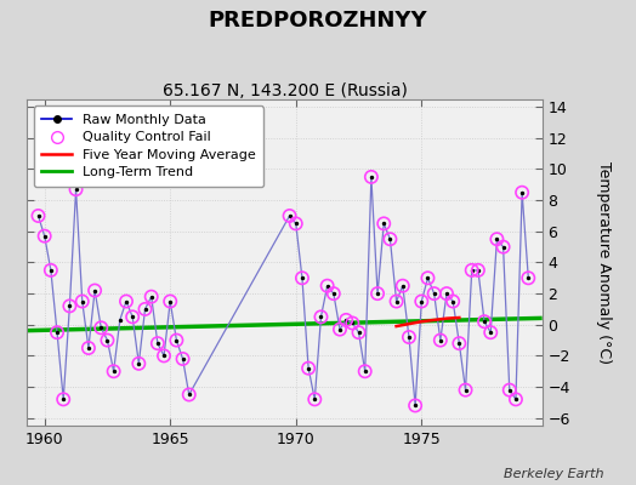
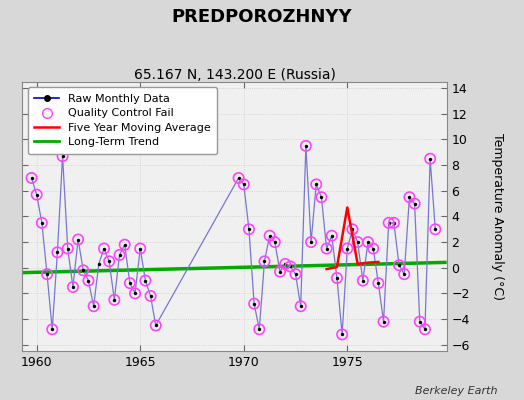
Five Year Moving Average/1975: 0.2 -> 4.7
